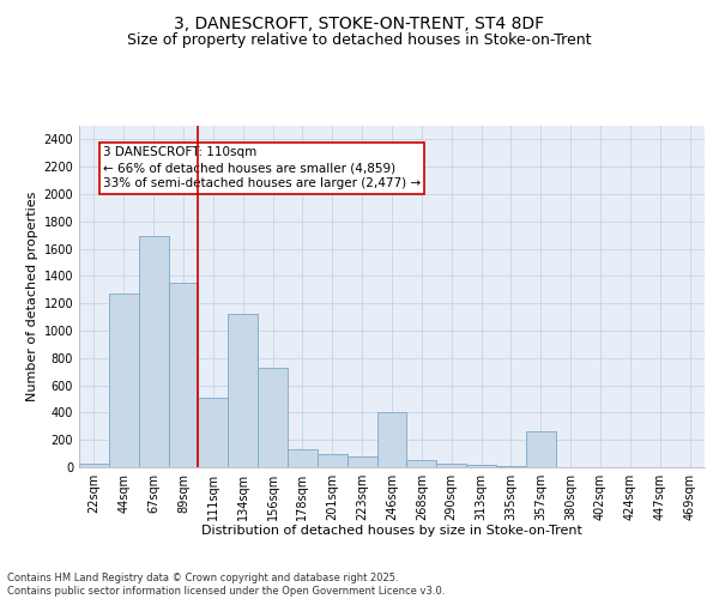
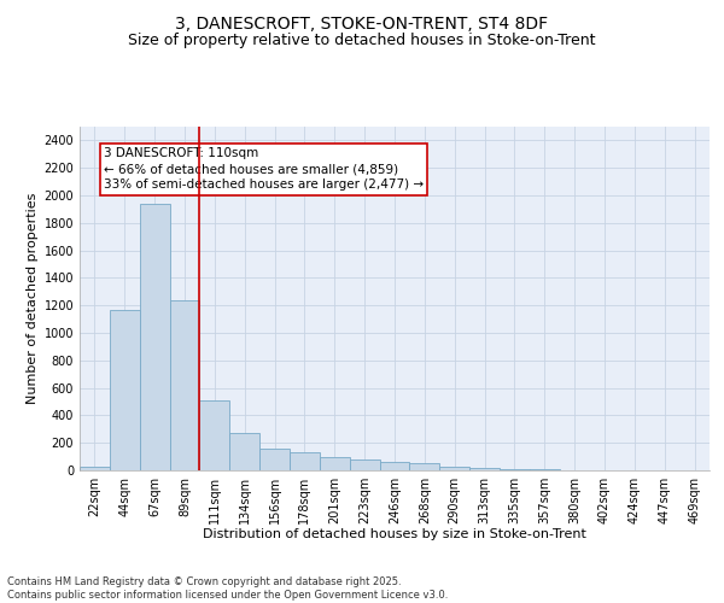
44sqm: 1270 -> 1170
67sqm: 1690 -> 1940
89sqm: 1350 -> 1240
134sqm: 1120 -> 270
156sqm: 730 -> 160
246sqm: 400 -> 60
357sqm: 260 -> 0
